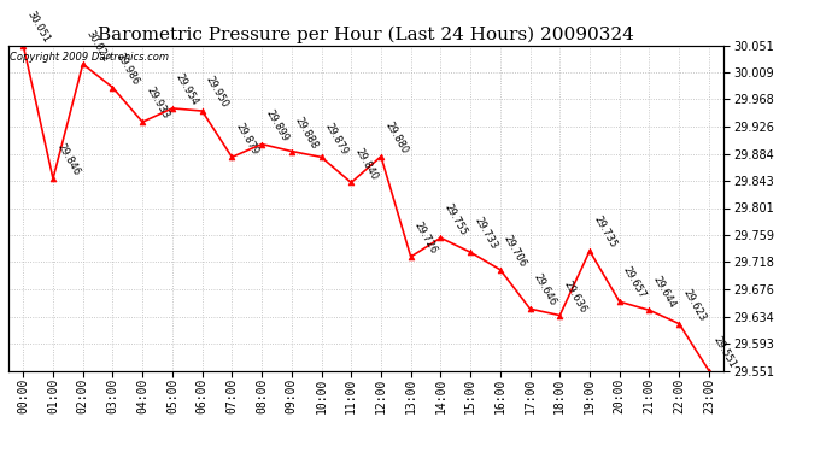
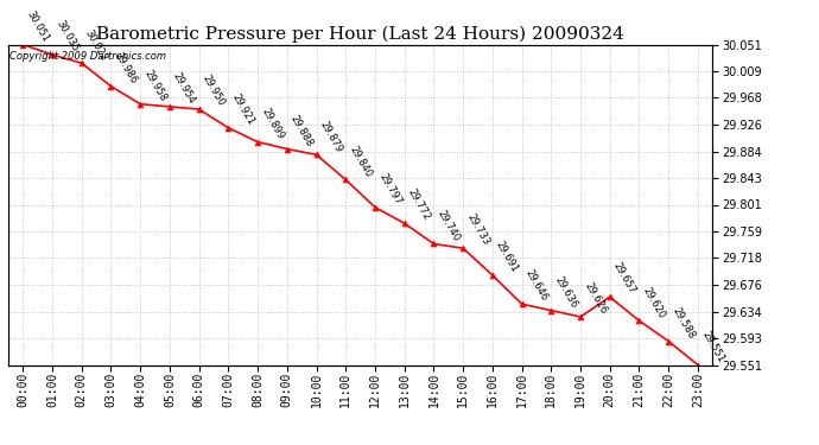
01:00: 29.846 -> 30.035
04:00: 29.933 -> 29.958
07:00: 29.879 -> 29.921
12:00: 29.880 -> 29.797
13:00: 29.726 -> 29.772
14:00: 29.755 -> 29.740
16:00: 29.706 -> 29.691
19:00: 29.735 -> 29.626
21:00: 29.644 -> 29.620
22:00: 29.623 -> 29.588
